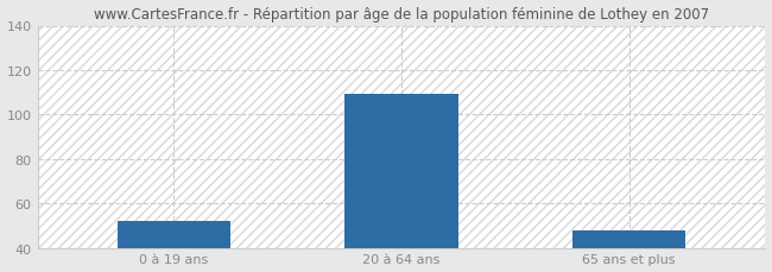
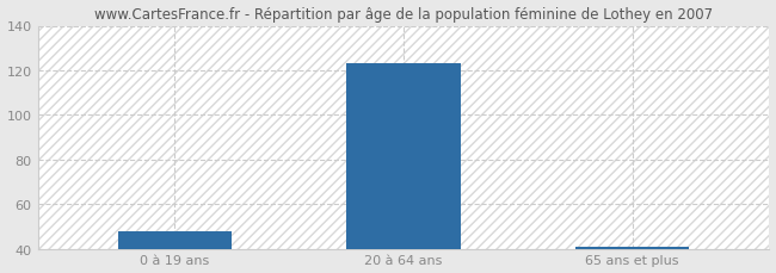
0 à 19 ans: 52 -> 48
20 à 64 ans: 109 -> 123
65 ans et plus: 48 -> 41
